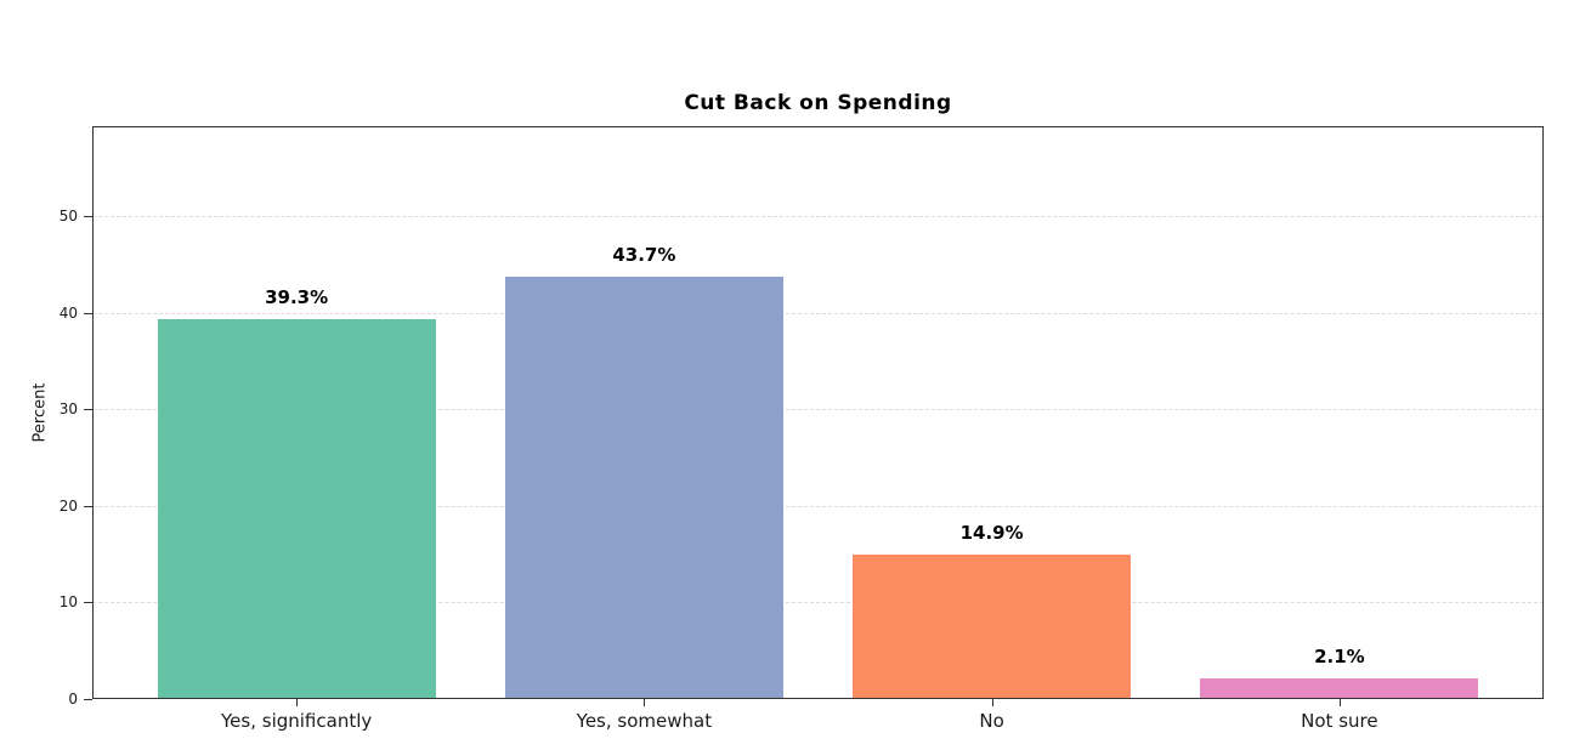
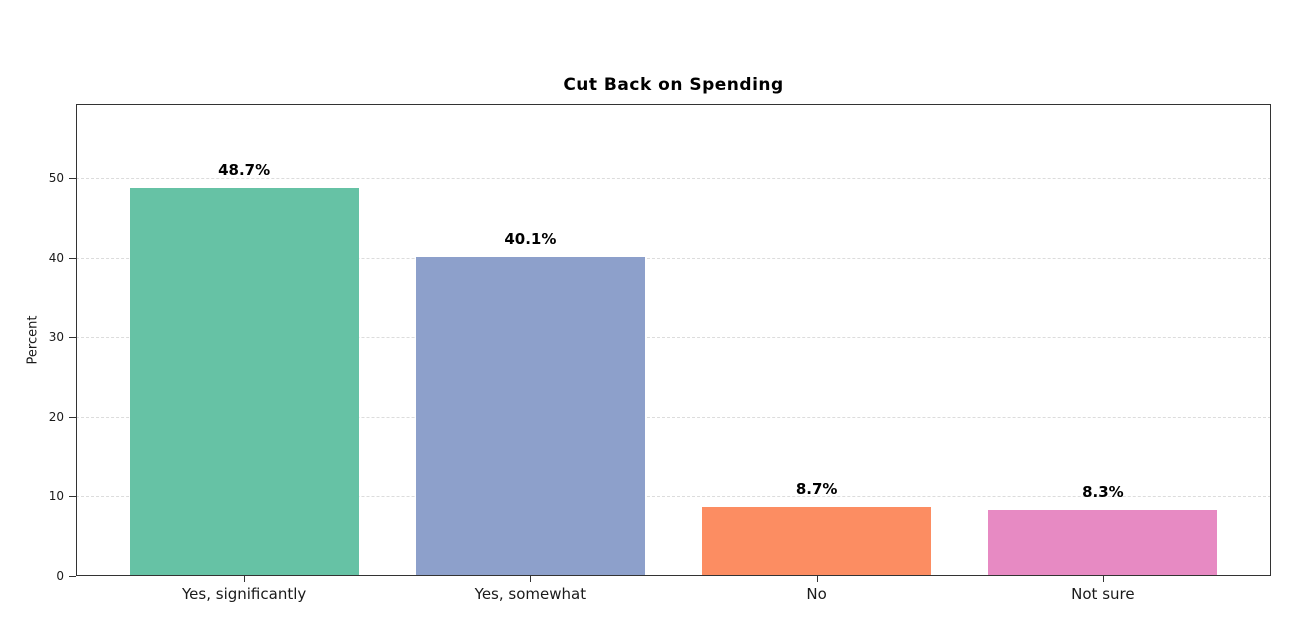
Yes, significantly: 39.3% -> 48.7%
Yes, somewhat: 43.7% -> 40.1%
No: 14.9% -> 8.7%
Not sure: 2.1% -> 8.3%
